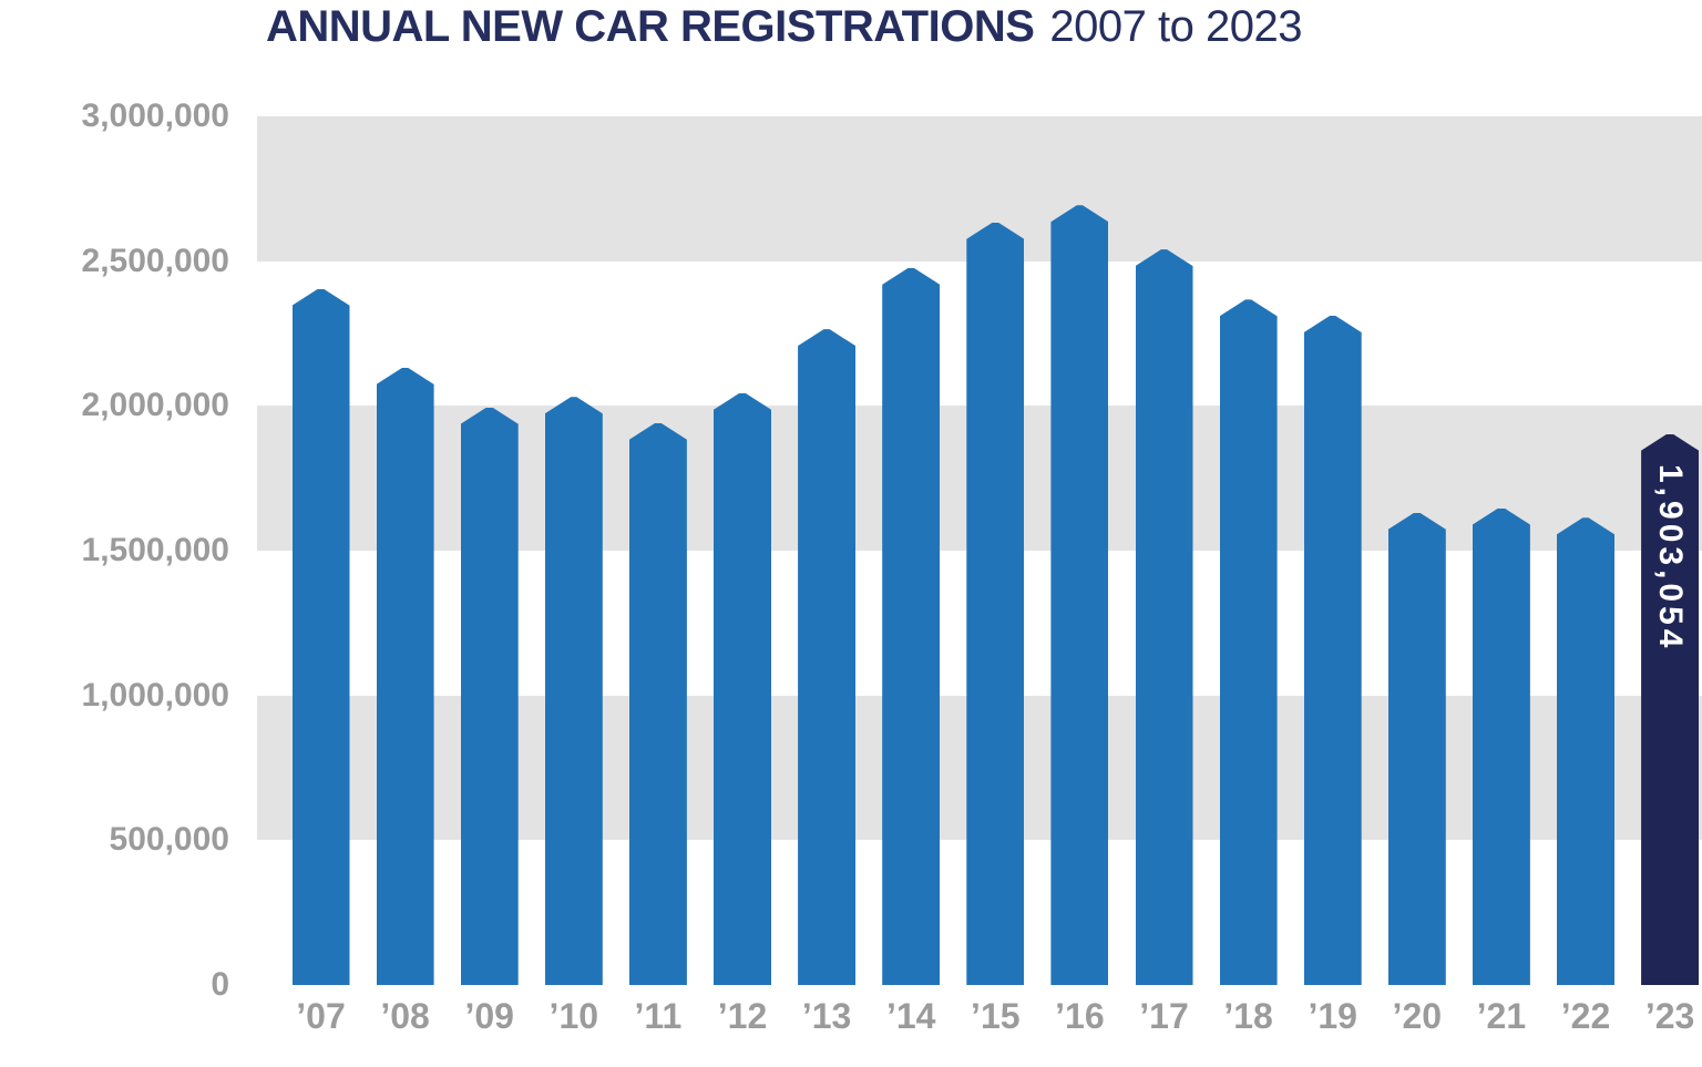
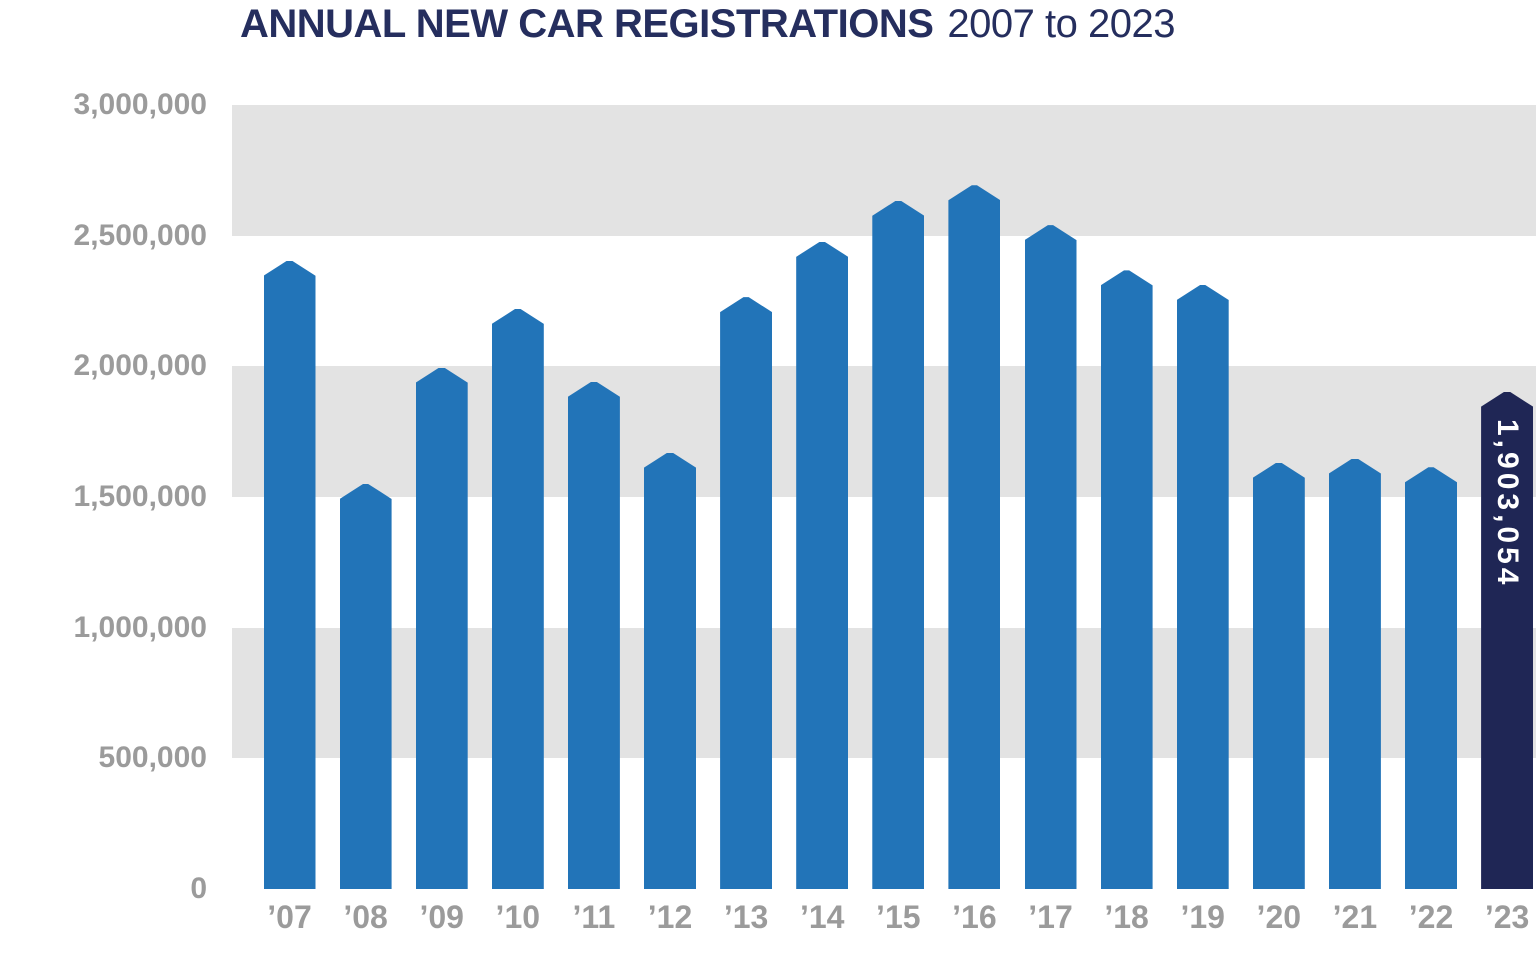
’08: 2130000 -> 1550000
’10: 2030000 -> 2220000
’12: 2040000 -> 1670000
